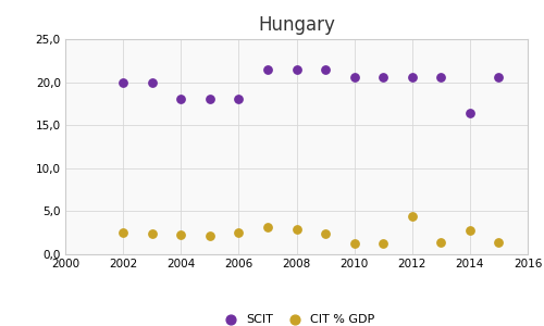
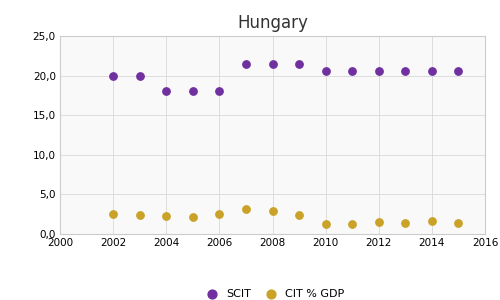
CIT % GDP/2012: 4,4 -> 1,5
SCIT/2014: 16,4 -> 20,6
CIT % GDP/2014: 2,8 -> 1,7
